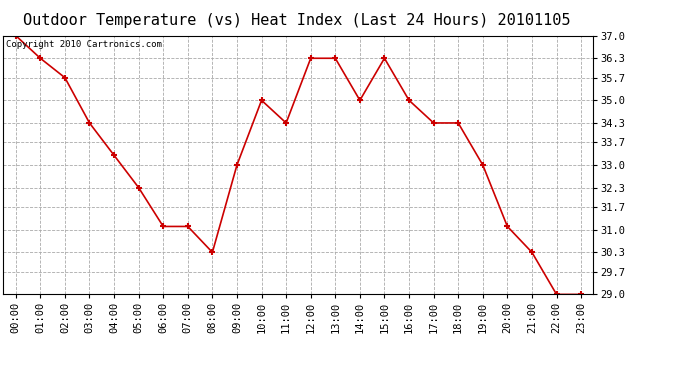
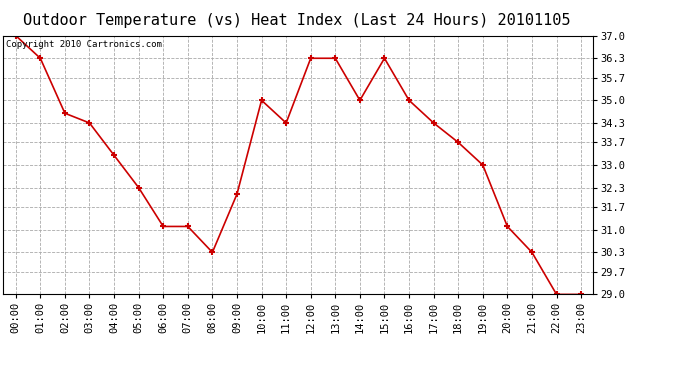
02:00: 35.7 -> 34.6
09:00: 33.0 -> 32.1
18:00: 34.3 -> 33.7
